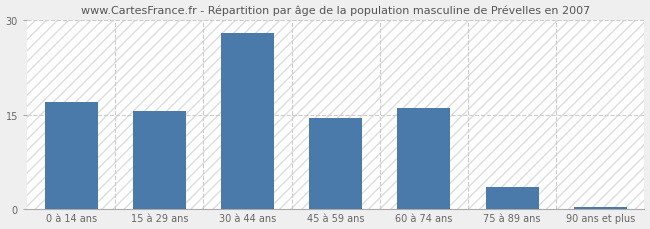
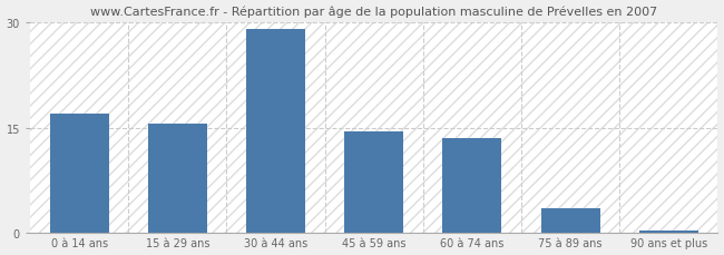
30 à 44 ans: 28.0 -> 29.0
60 à 74 ans: 16.0 -> 13.5
